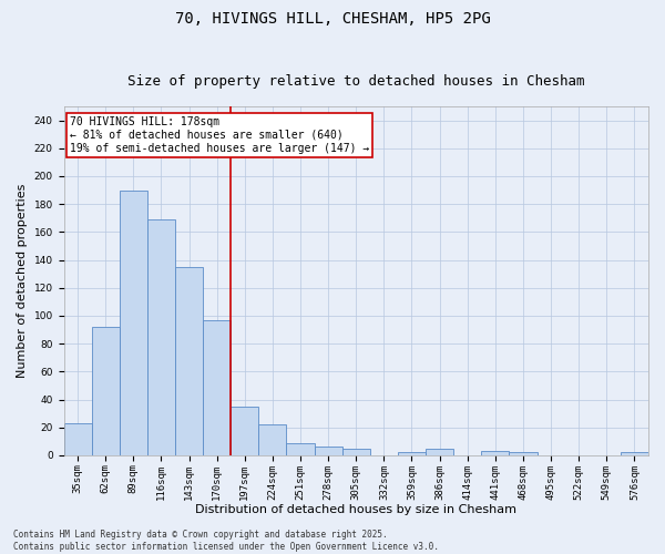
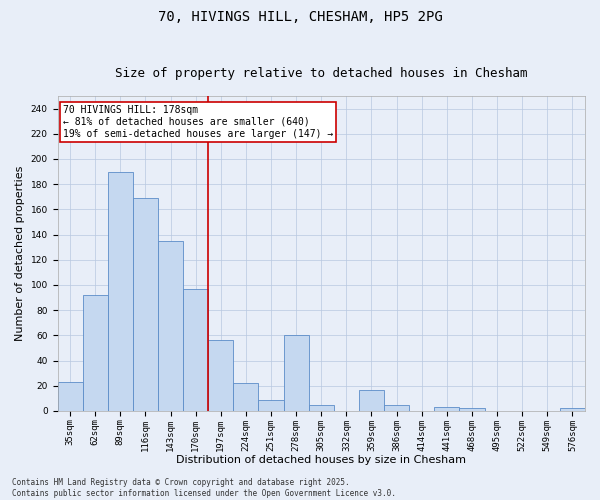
197sqm: 35 -> 56
278sqm: 6 -> 60
359sqm: 2 -> 17
